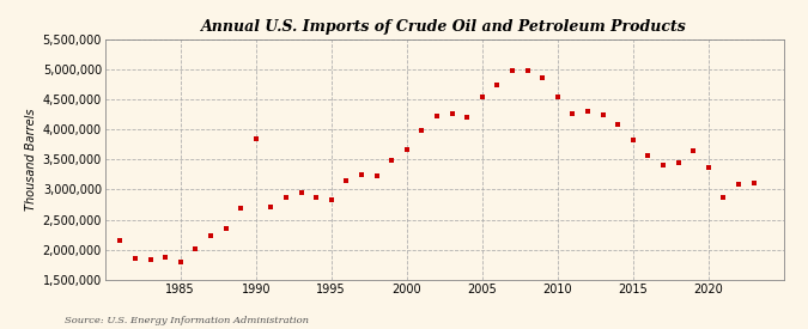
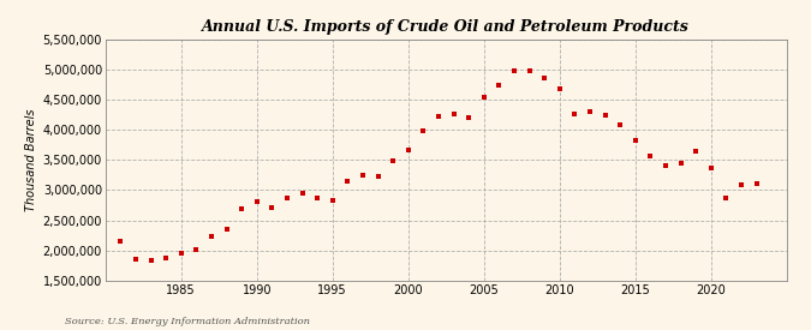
1985: 1,800,000 -> 1,950,000
1990: 3,840,000 -> 2,820,000
2010: 4,540,000 -> 4,690,000
